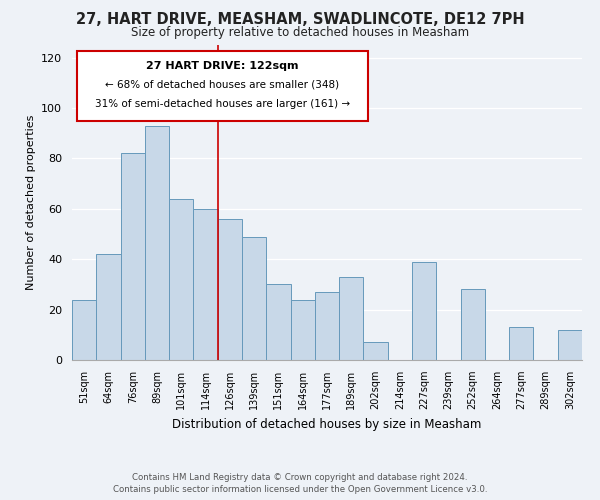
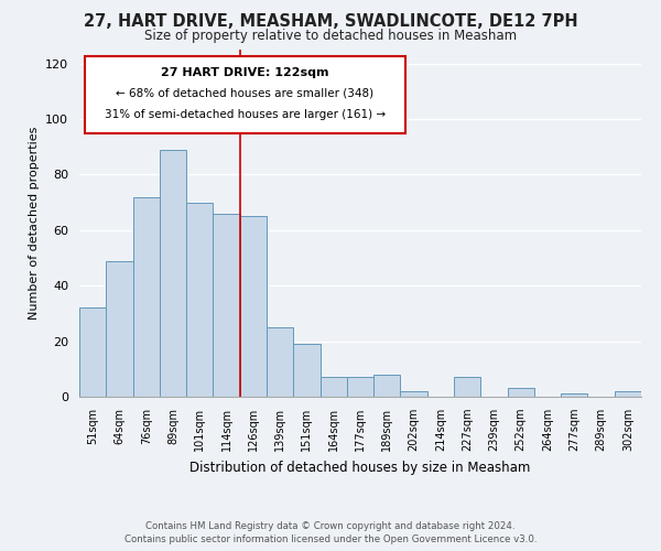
51sqm: 24 -> 32
64sqm: 42 -> 49
76sqm: 82 -> 72
89sqm: 93 -> 89
101sqm: 64 -> 70
114sqm: 60 -> 66
126sqm: 56 -> 65
139sqm: 49 -> 25
151sqm: 30 -> 19
164sqm: 24 -> 7
177sqm: 27 -> 7
189sqm: 33 -> 8
202sqm: 7 -> 2
227sqm: 39 -> 7
252sqm: 28 -> 3
277sqm: 13 -> 1
302sqm: 12 -> 2
